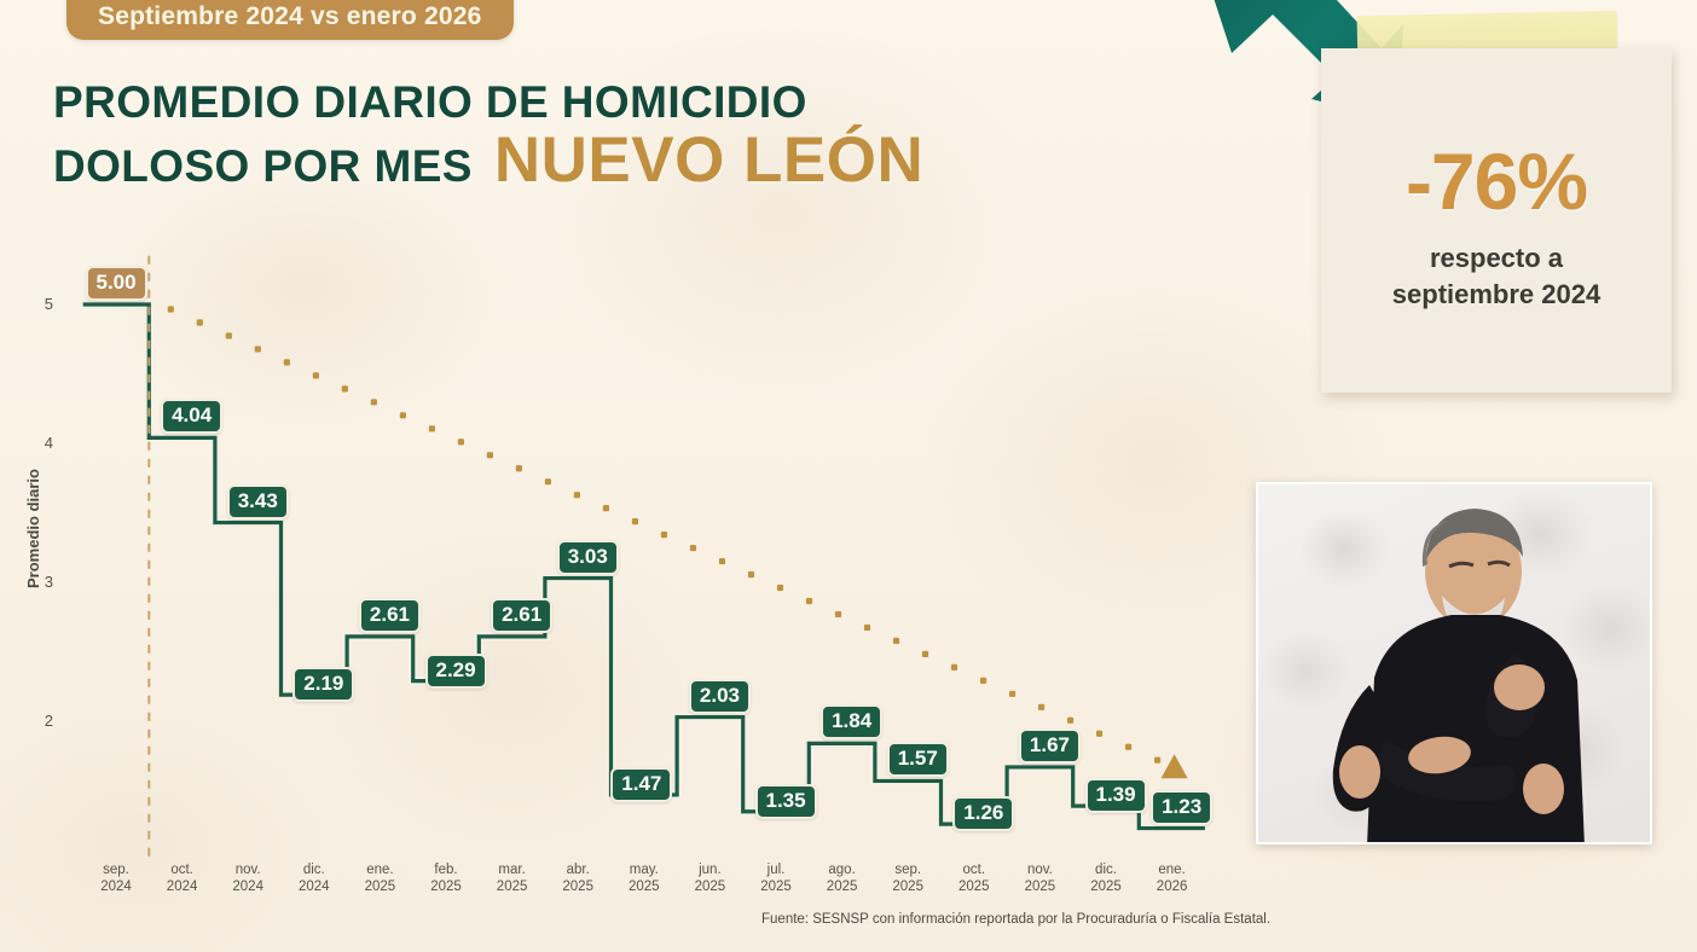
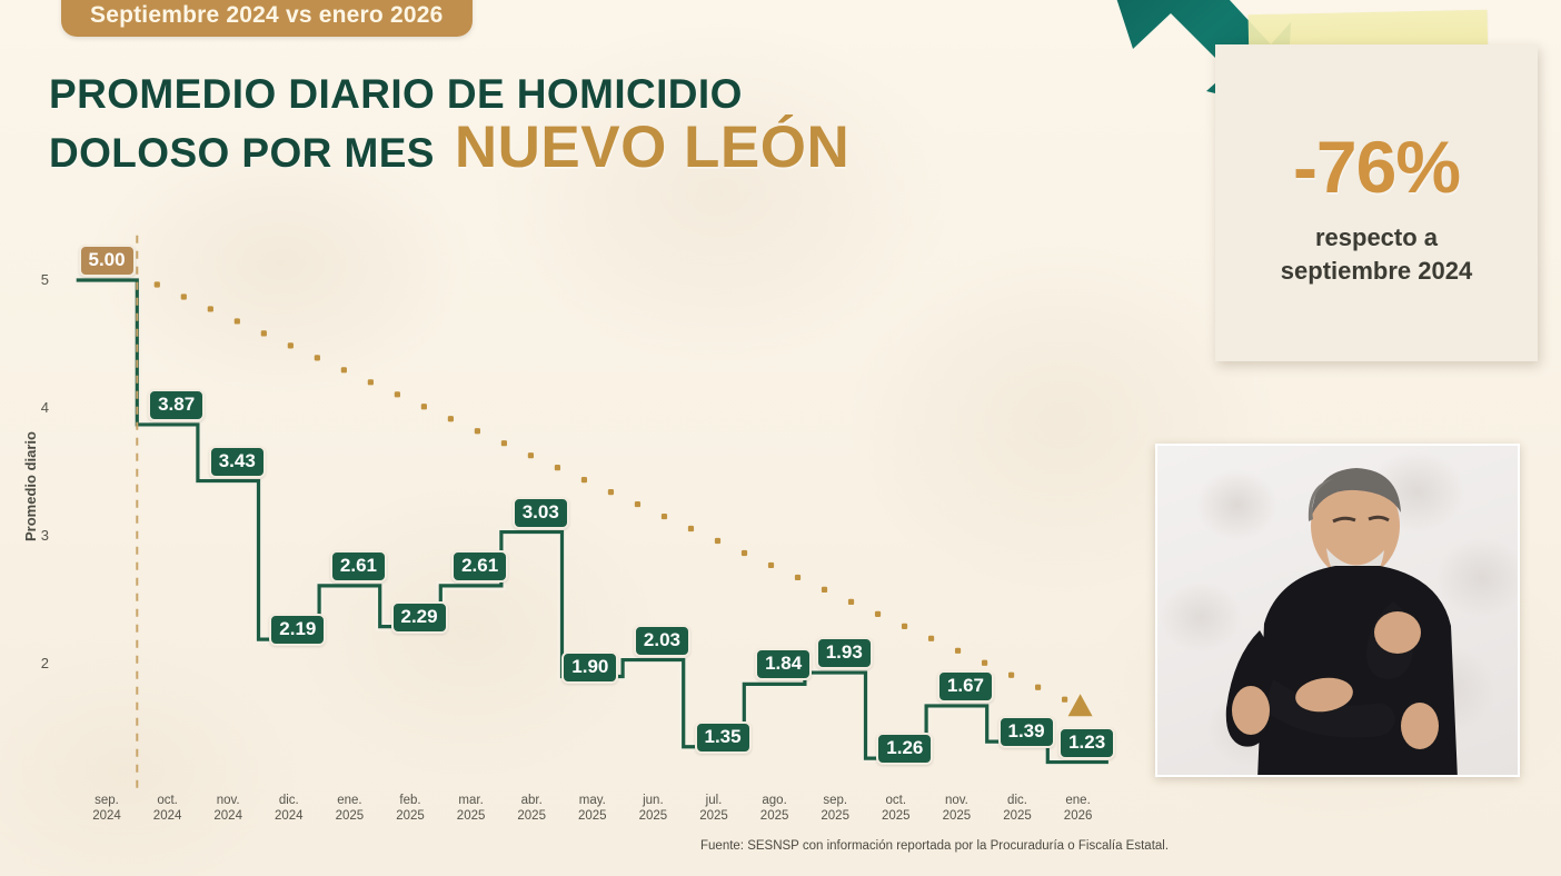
oct. 2024: 4.04 -> 3.87
may. 2025: 1.47 -> 1.90
sep. 2025: 1.57 -> 1.93
